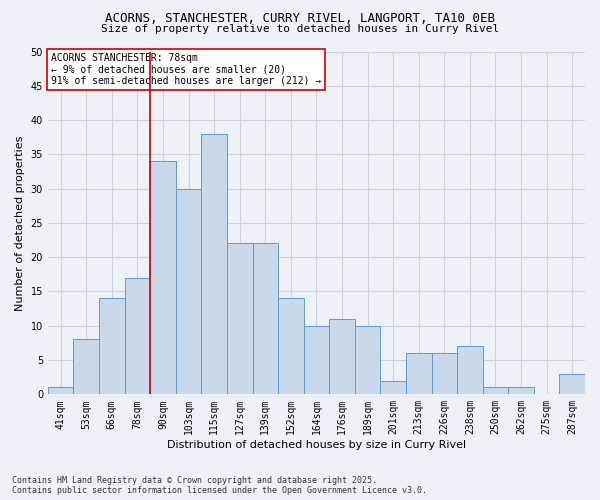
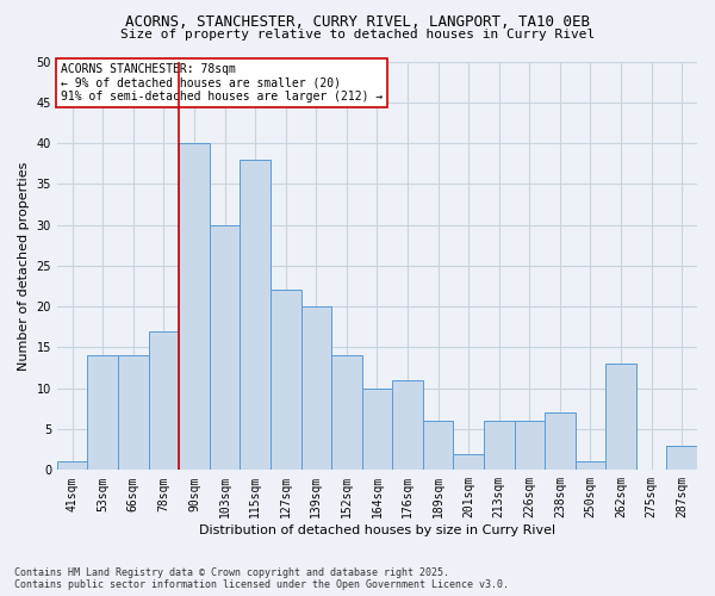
53sqm: 8 -> 14
90sqm: 34 -> 40
139sqm: 22 -> 20
189sqm: 10 -> 6
262sqm: 1 -> 13
